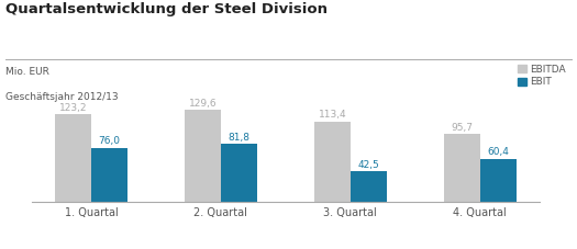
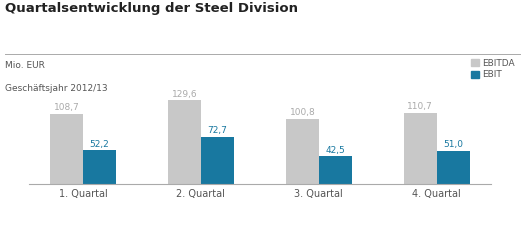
EBITDA/1. Quartal: 123,2 -> 108,7
EBIT/1. Quartal: 76,0 -> 52,2
EBIT/2. Quartal: 81,8 -> 72,7
EBITDA/3. Quartal: 113,4 -> 100,8
EBITDA/4. Quartal: 95,7 -> 110,7
EBIT/4. Quartal: 60,4 -> 51,0
